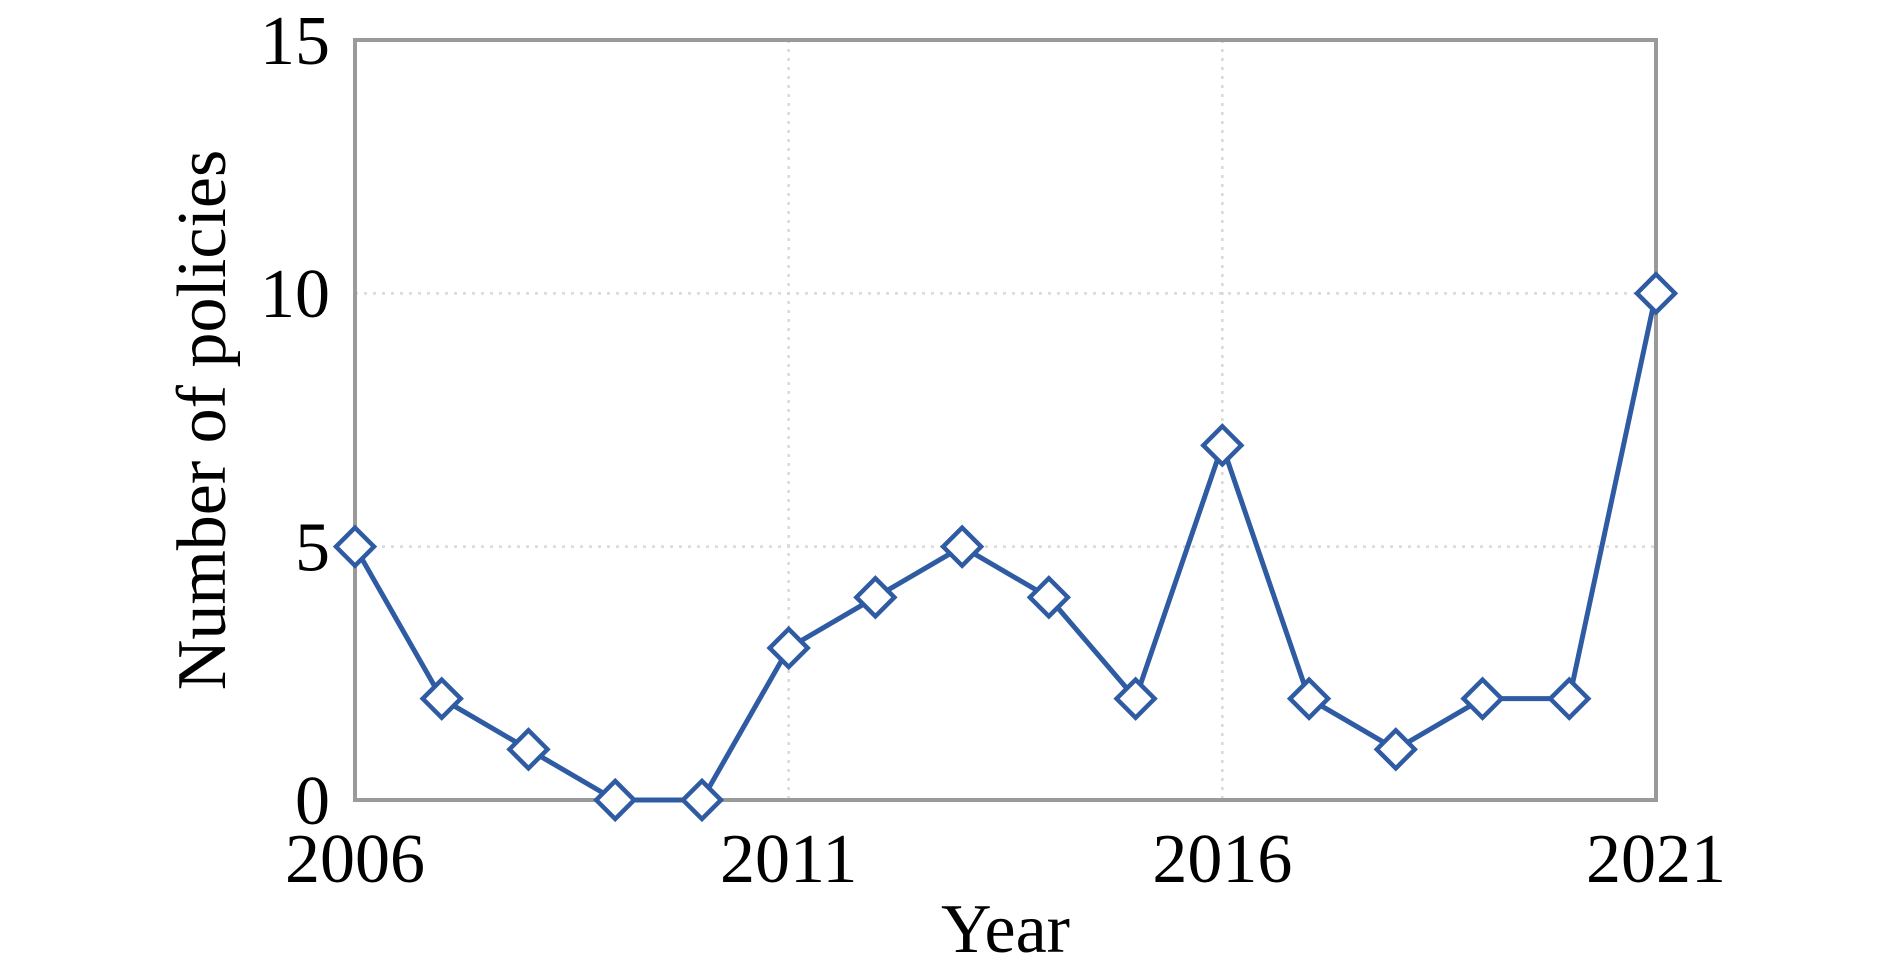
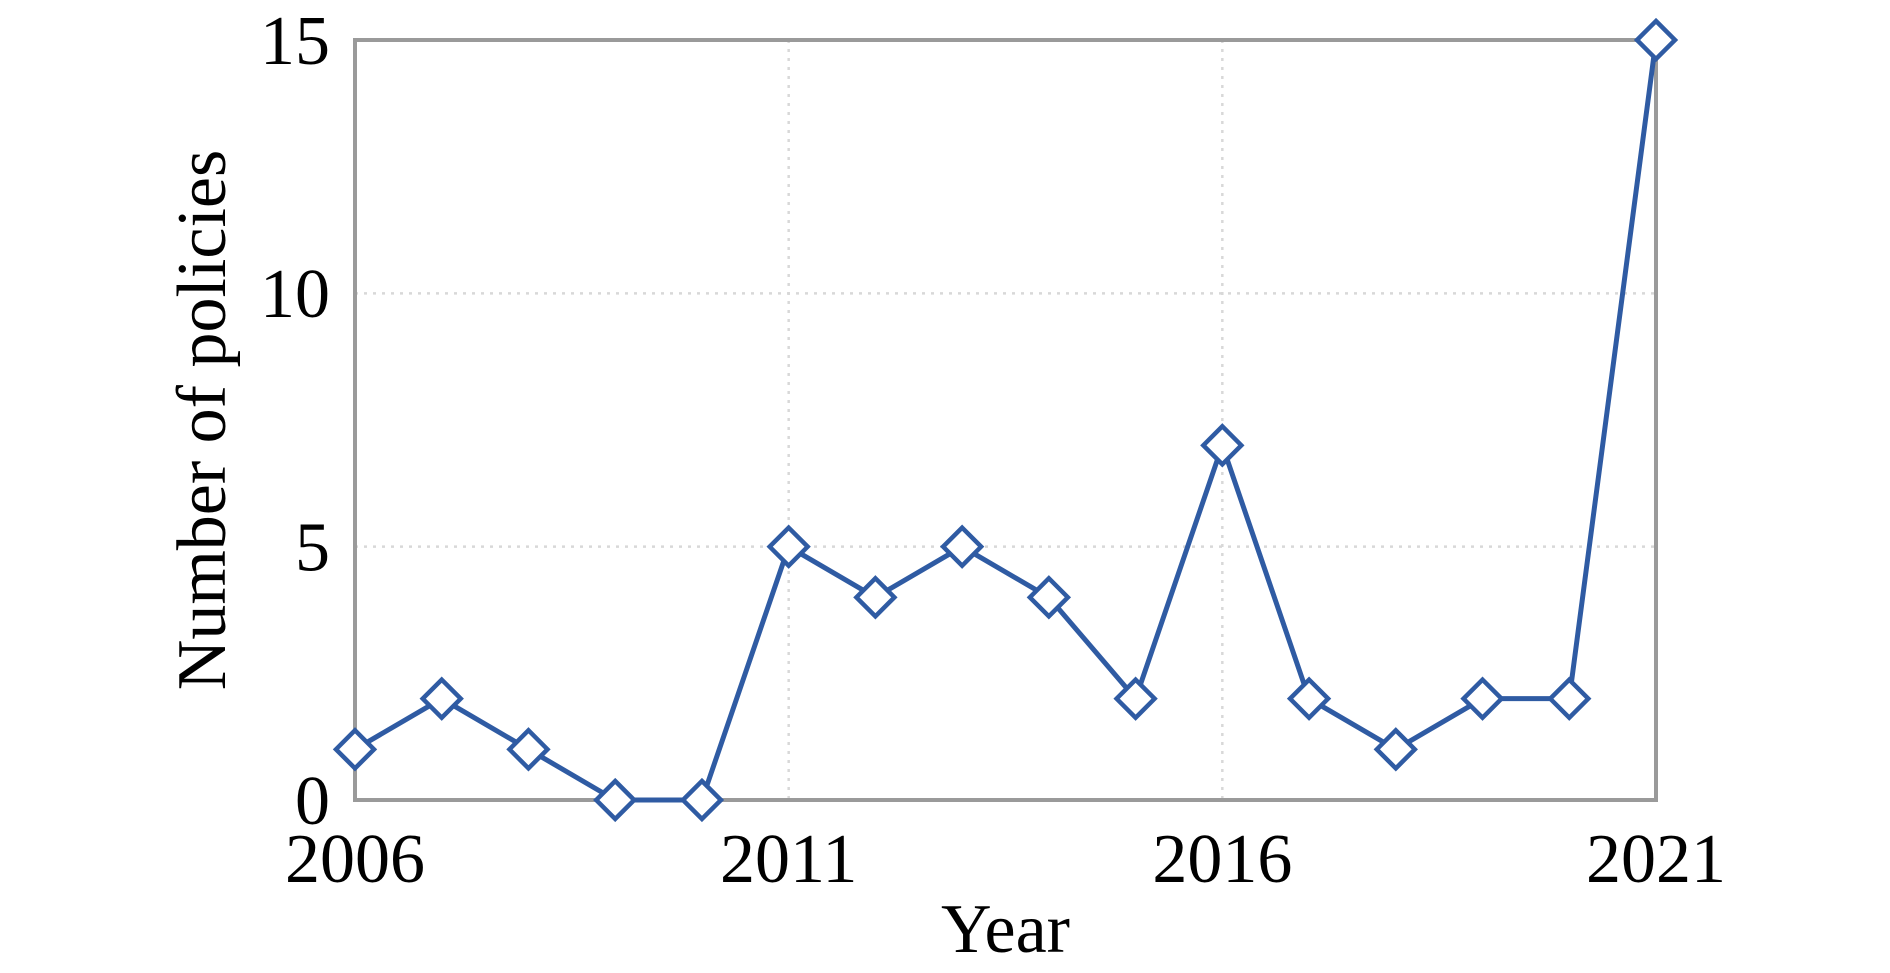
2006: 5 -> 1
2011: 3 -> 5
2021: 10 -> 15
